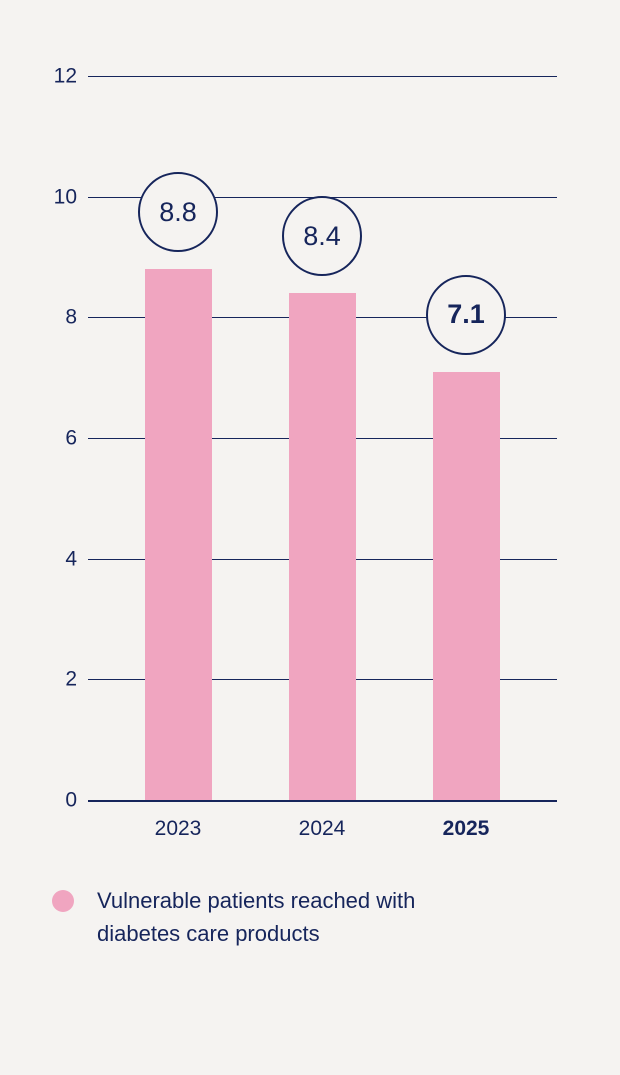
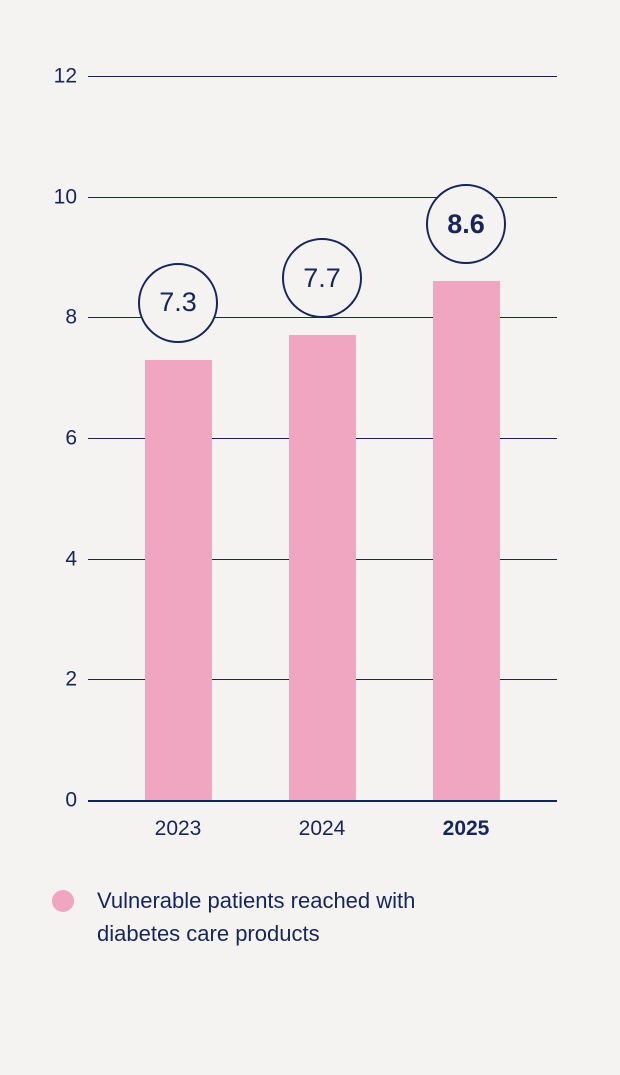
2023: 8.8 -> 7.3
2024: 8.4 -> 7.7
2025: 7.1 -> 8.6
